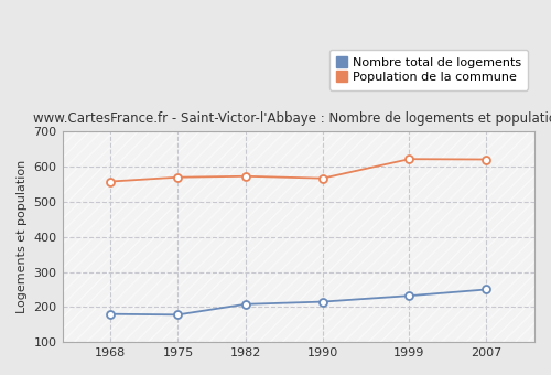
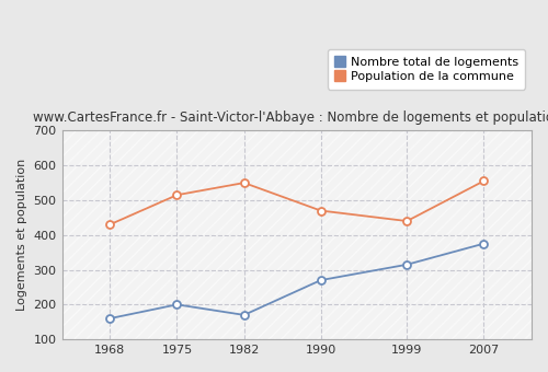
Nombre total de logements/1968: 180 -> 160
Population de la commune/1968: 558 -> 430
Nombre total de logements/1975: 178 -> 200
Population de la commune/1975: 570 -> 515
Nombre total de logements/1982: 208 -> 170
Population de la commune/1982: 573 -> 550
Nombre total de logements/1990: 215 -> 270
Population de la commune/1990: 567 -> 470
Nombre total de logements/1999: 232 -> 315
Population de la commune/1999: 622 -> 440
Nombre total de logements/2007: 250 -> 375
Population de la commune/2007: 621 -> 555
